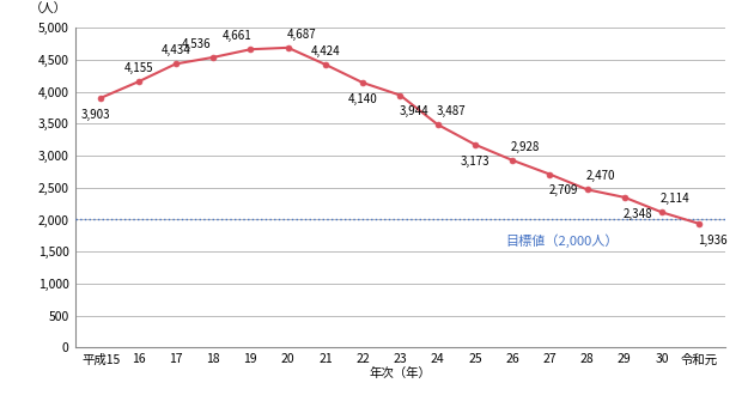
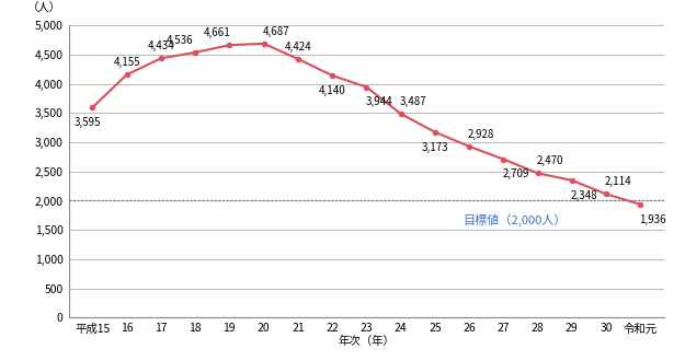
平成15: 3,903 -> 3,595
